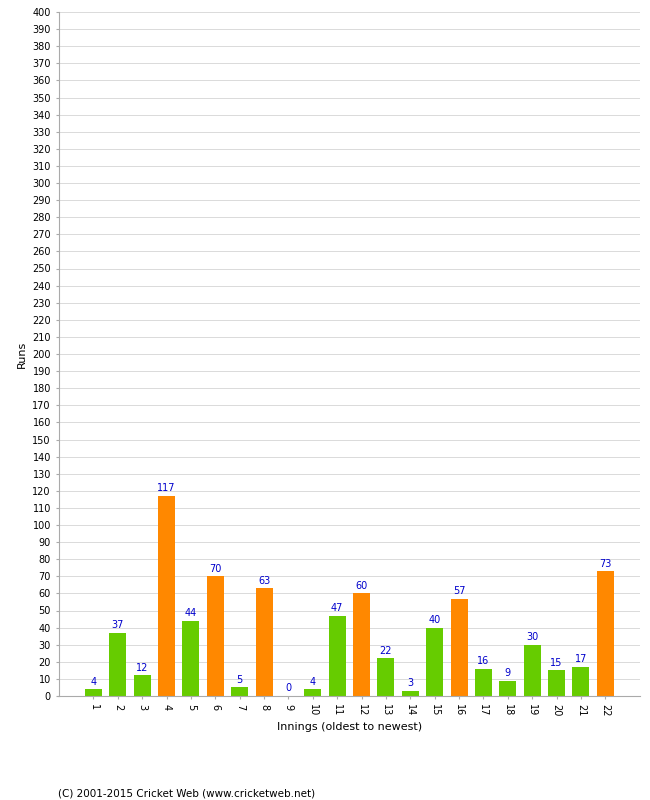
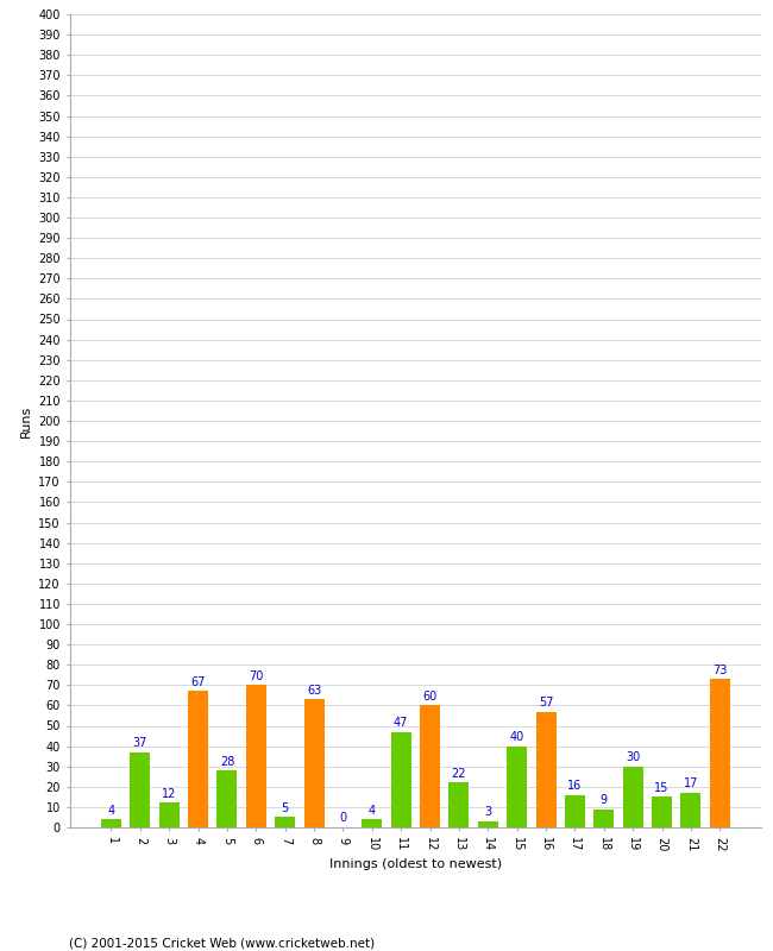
4: 117 -> 67
5: 44 -> 28
